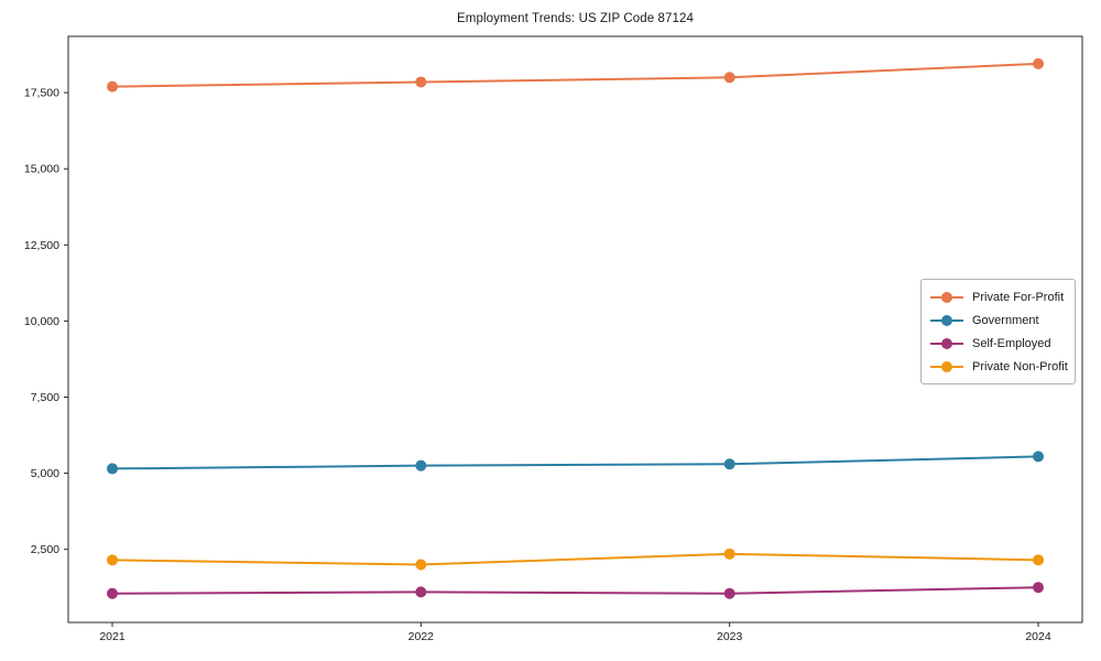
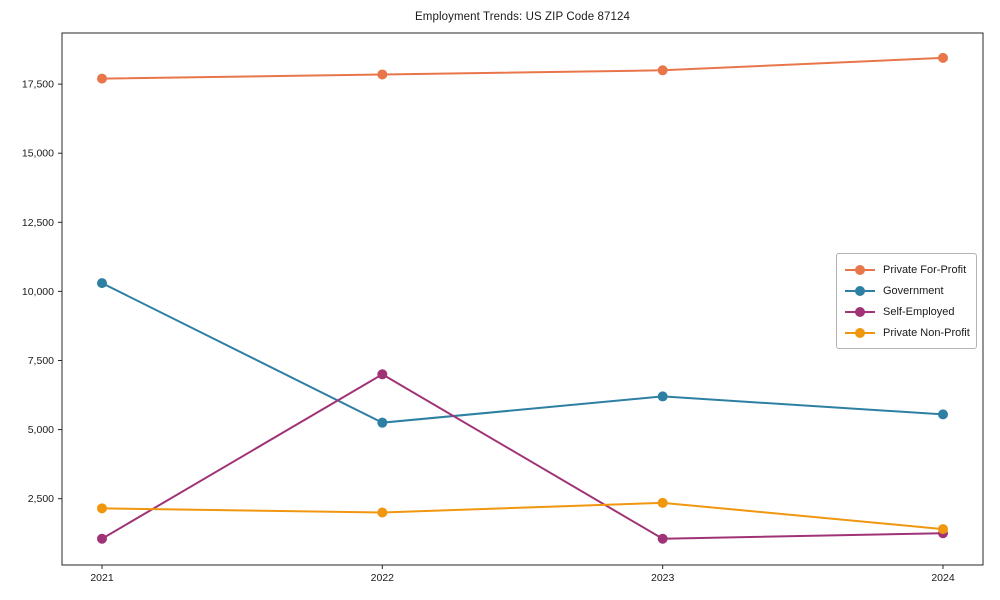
Government/2021: 5200 -> 10300
Self-Employed/2022: 1100 -> 7000
Government/2023: 5300 -> 6200
Private Non-Profit/2024: 2200 -> 1400
